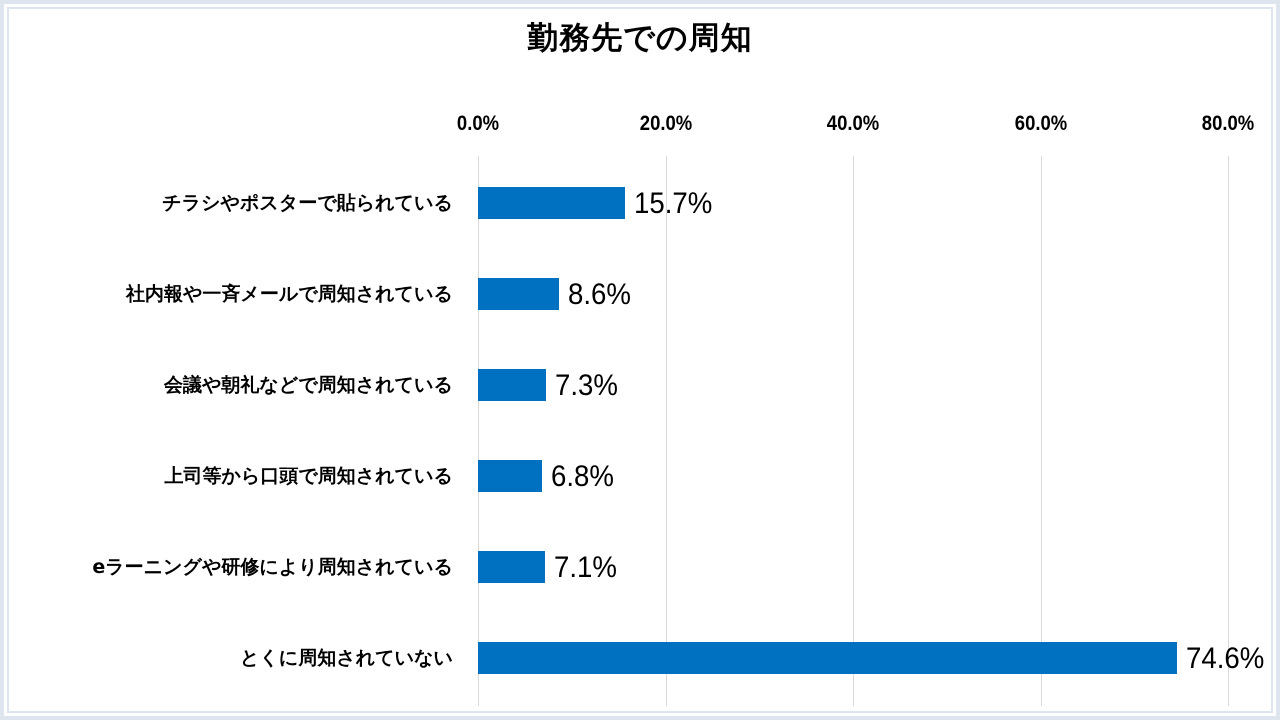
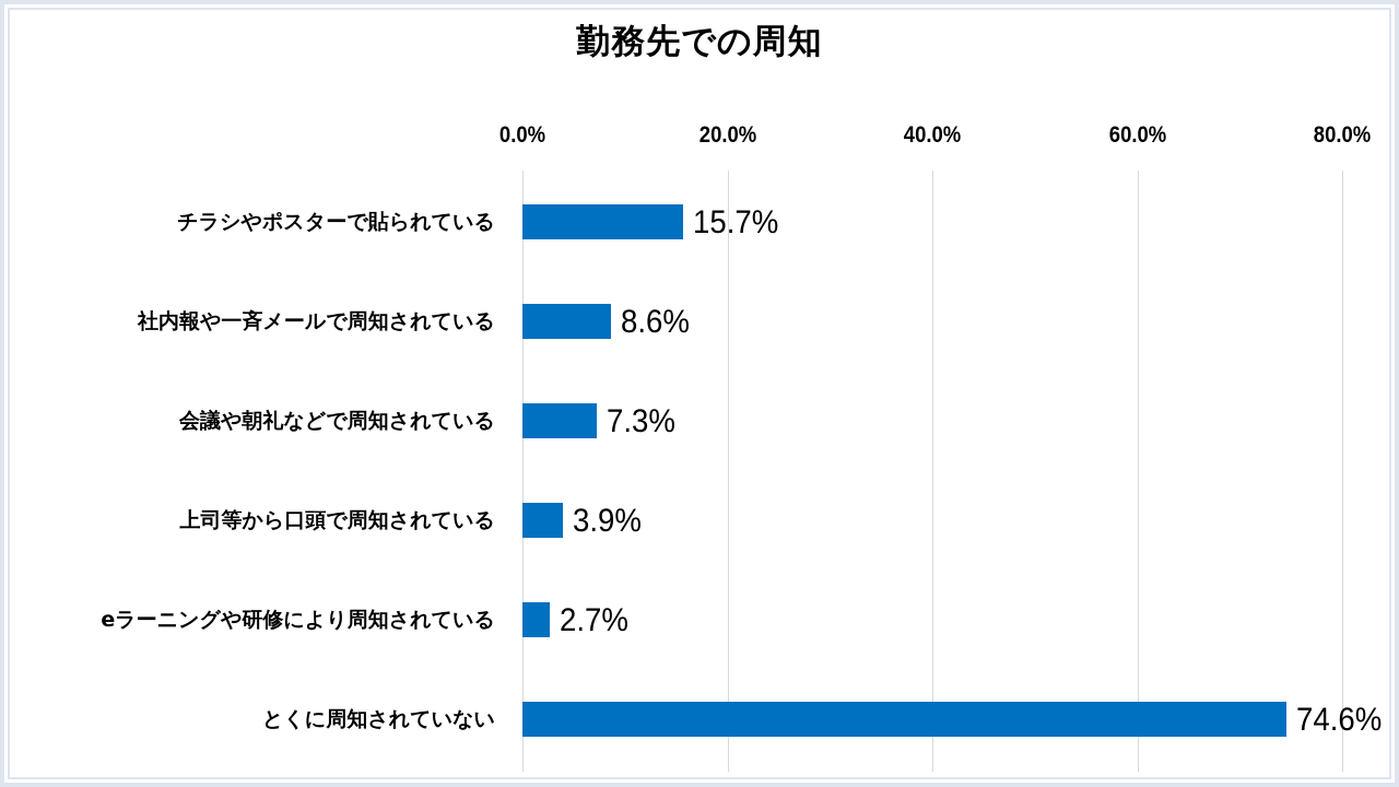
上司等から口頭で周知されている: 6.8% -> 3.9%
eラーニングや研修により周知されている: 7.1% -> 2.7%
